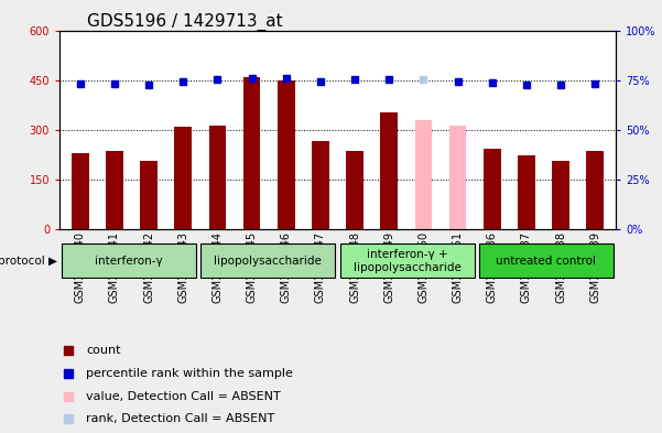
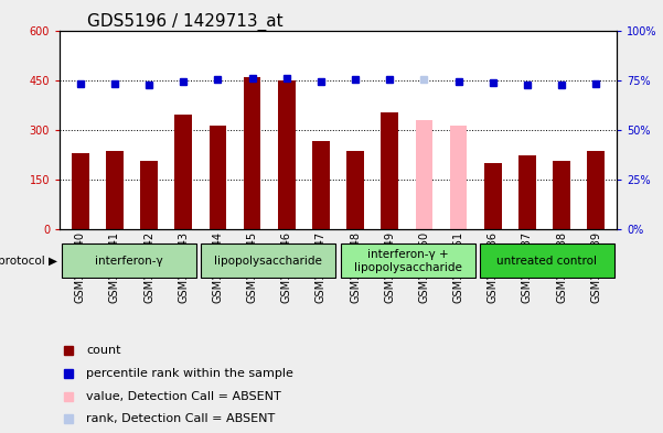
GSM1304843: 308 -> 345
GSM1304836: 242 -> 200
